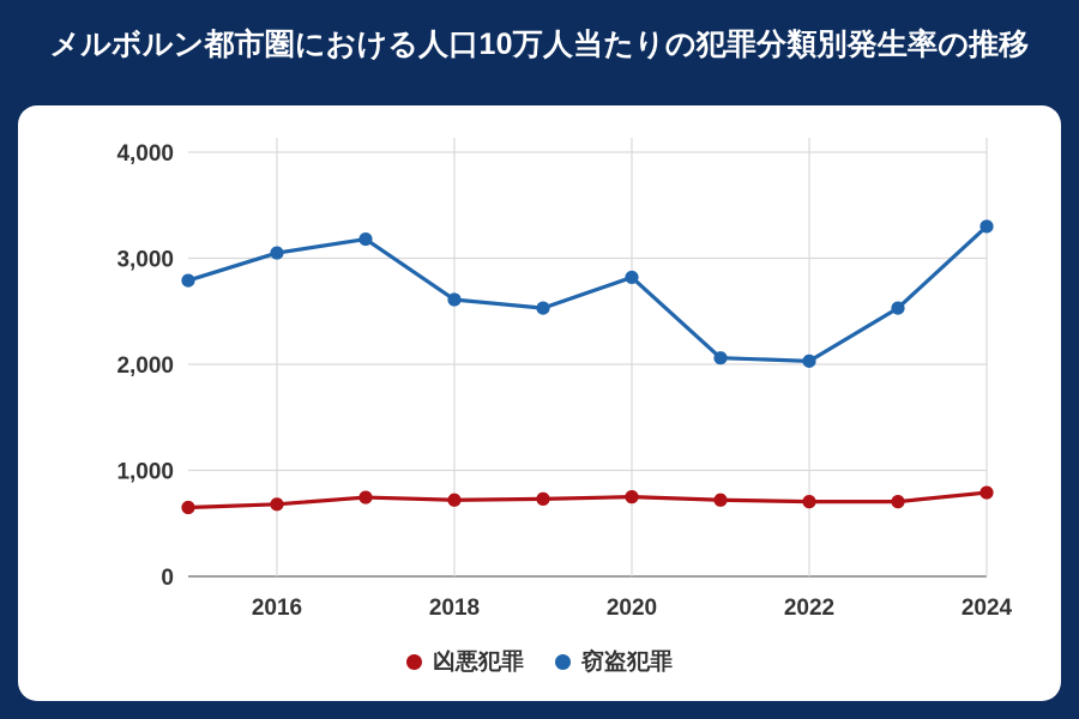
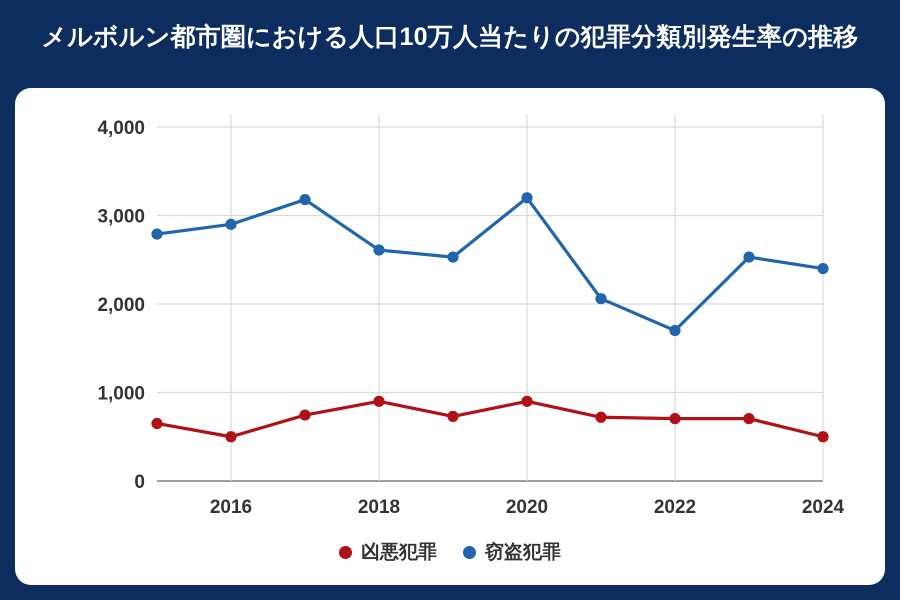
凶悪犯罪/2016: 700 -> 500
窃盗犯罪/2016: 3000 -> 2900
凶悪犯罪/2018: 700 -> 900
凶悪犯罪/2020: 800 -> 900
窃盗犯罪/2020: 2800 -> 3200
窃盗犯罪/2022: 2000 -> 1700
凶悪犯罪/2024: 800 -> 500
窃盗犯罪/2024: 3300 -> 2400
